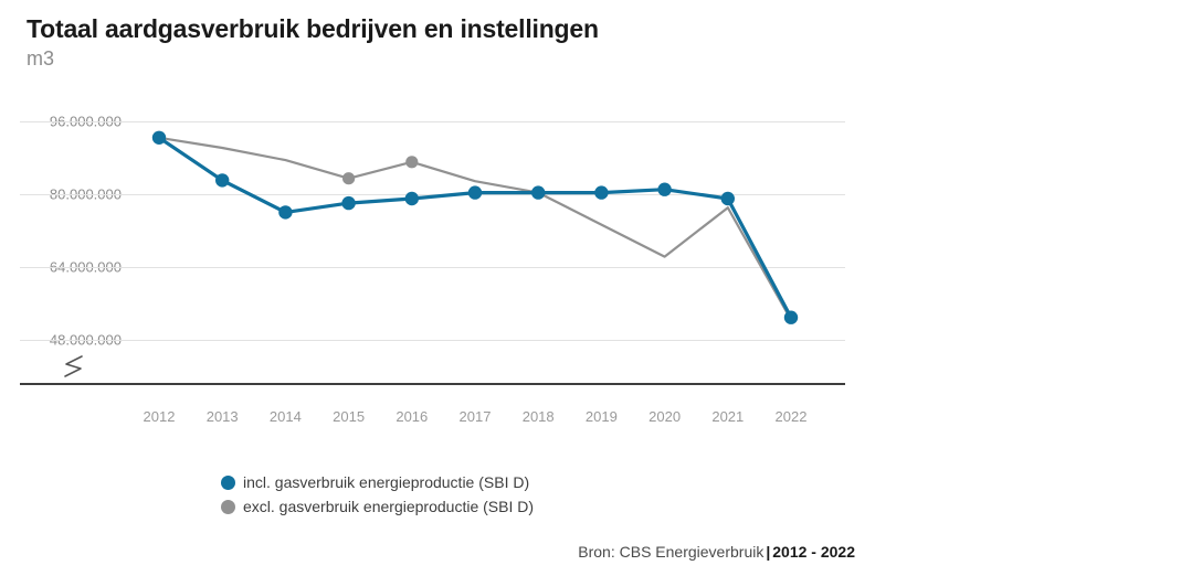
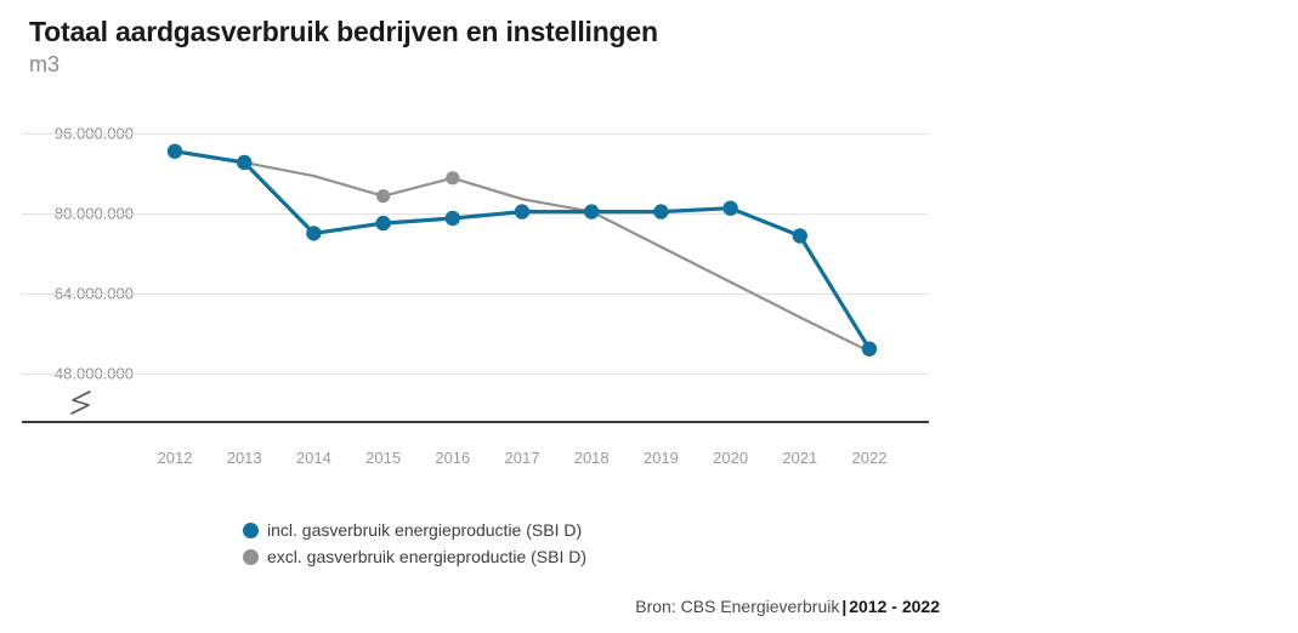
incl. gasverbruik energieproductie (SBI D)/2013: 83000000 -> 90000000
incl. gasverbruik energieproductie (SBI D)/2021: 79000000 -> 76000000
excl. gasverbruik energieproductie (SBI D)/2021: 77000000 -> 59000000
